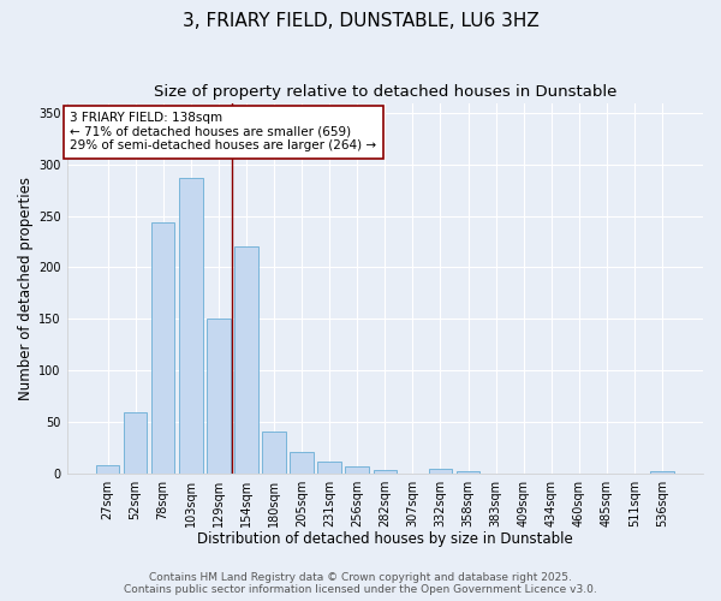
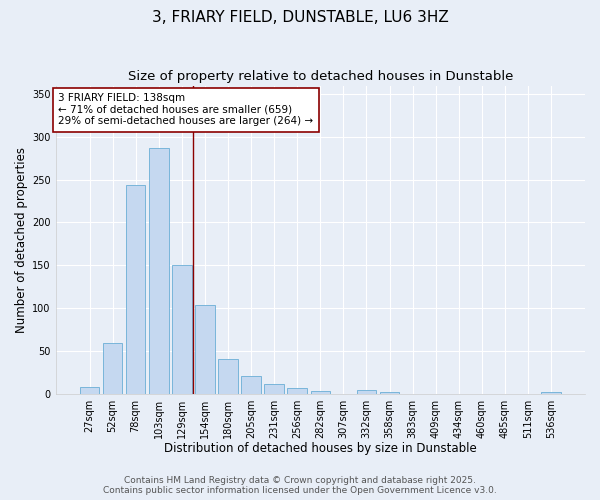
154sqm: 220 -> 103
